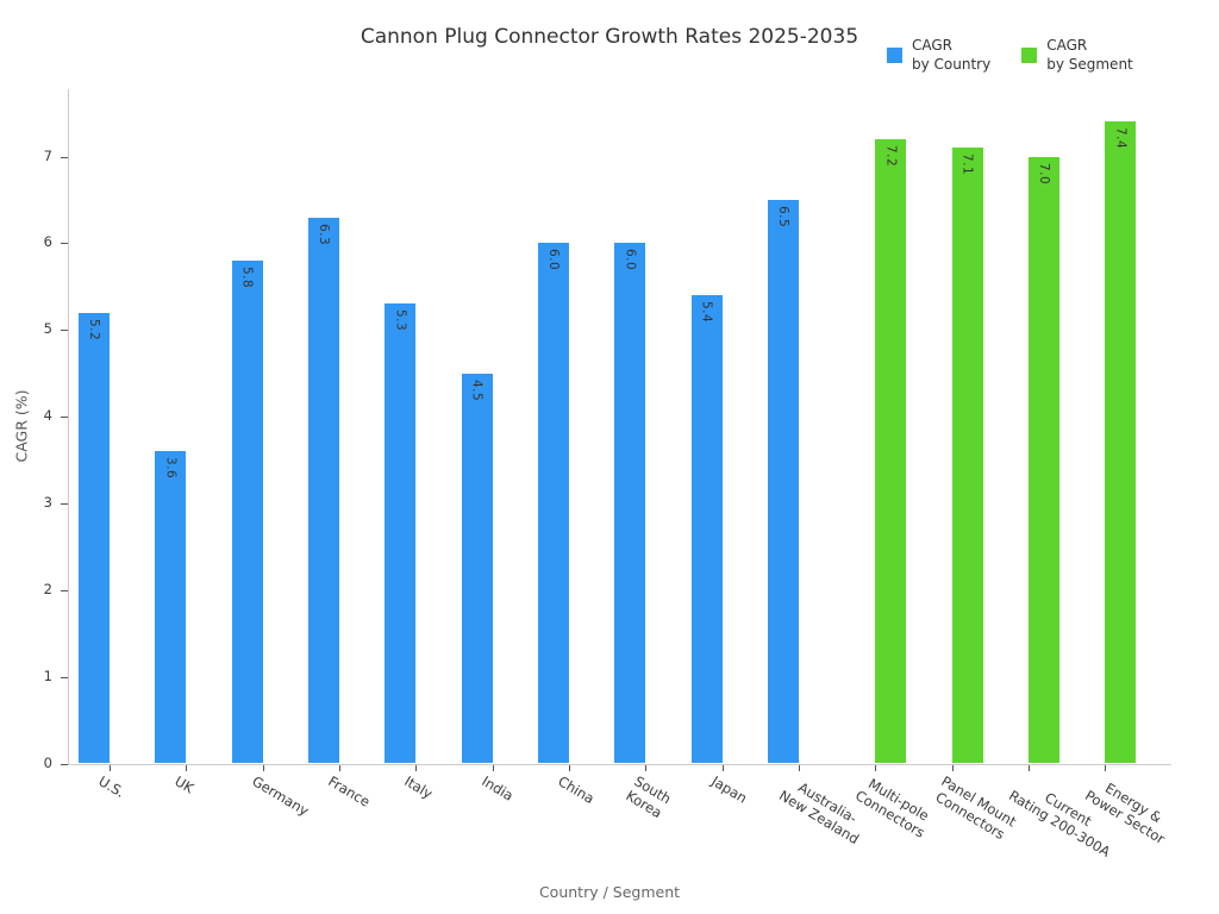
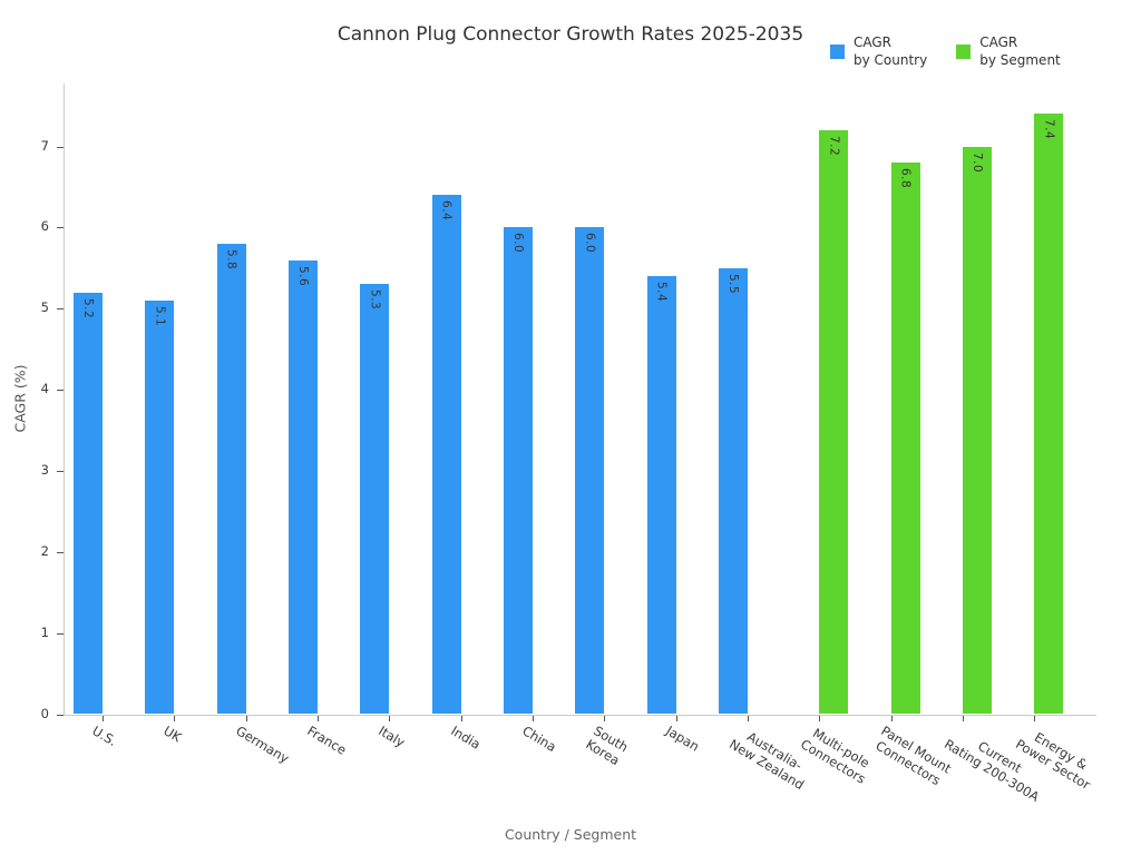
CAGR by Country/UK: 3.6 -> 5.1
CAGR by Country/France: 6.3 -> 5.6
CAGR by Country/India: 4.5 -> 6.4
CAGR by Country/Australia- New Zealand: 6.5 -> 5.5
CAGR by Segment/Panel Mount Connectors: 7.1 -> 6.8
